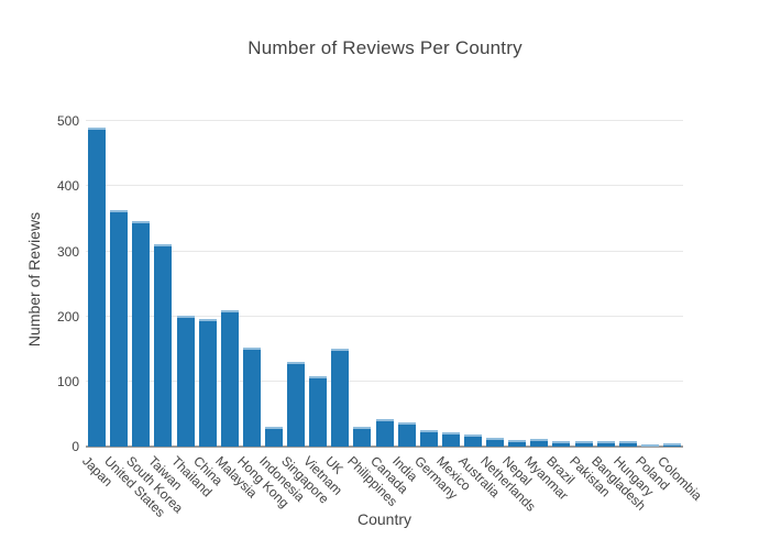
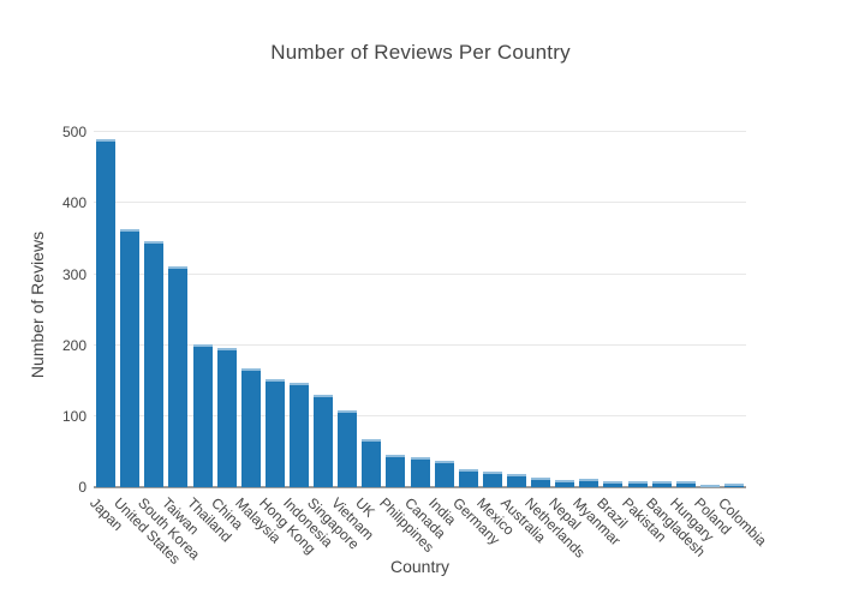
Malaysia: 210 -> 170
Indonesia: 30 -> 150
UK: 150 -> 70
Philippines: 30 -> 50
